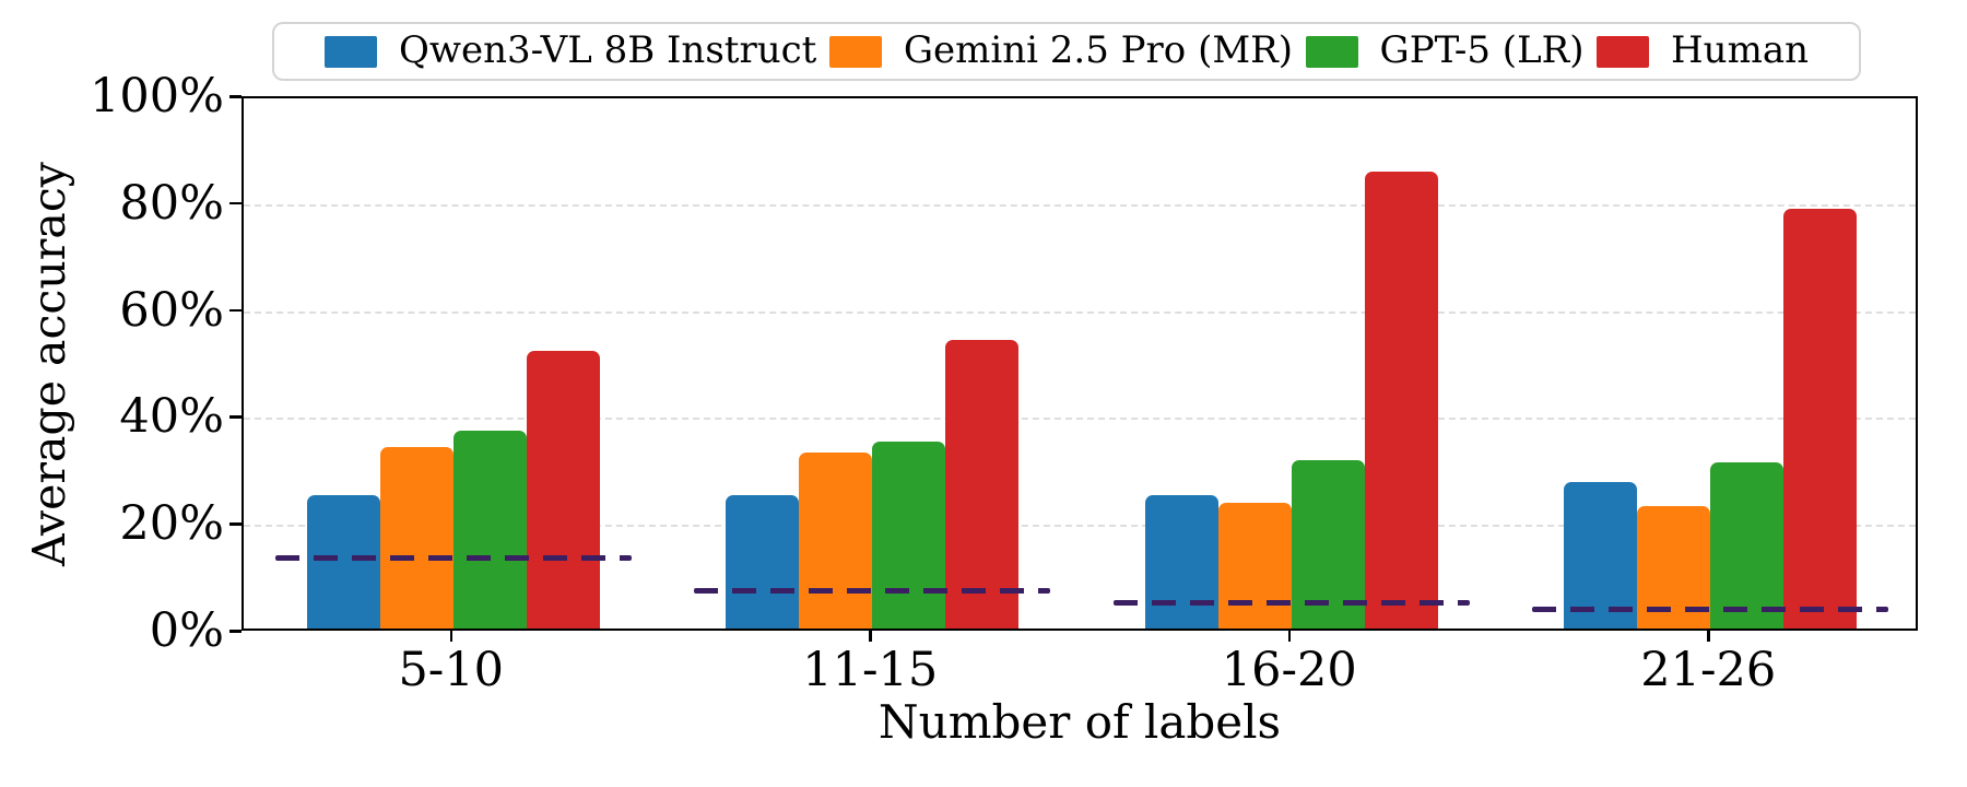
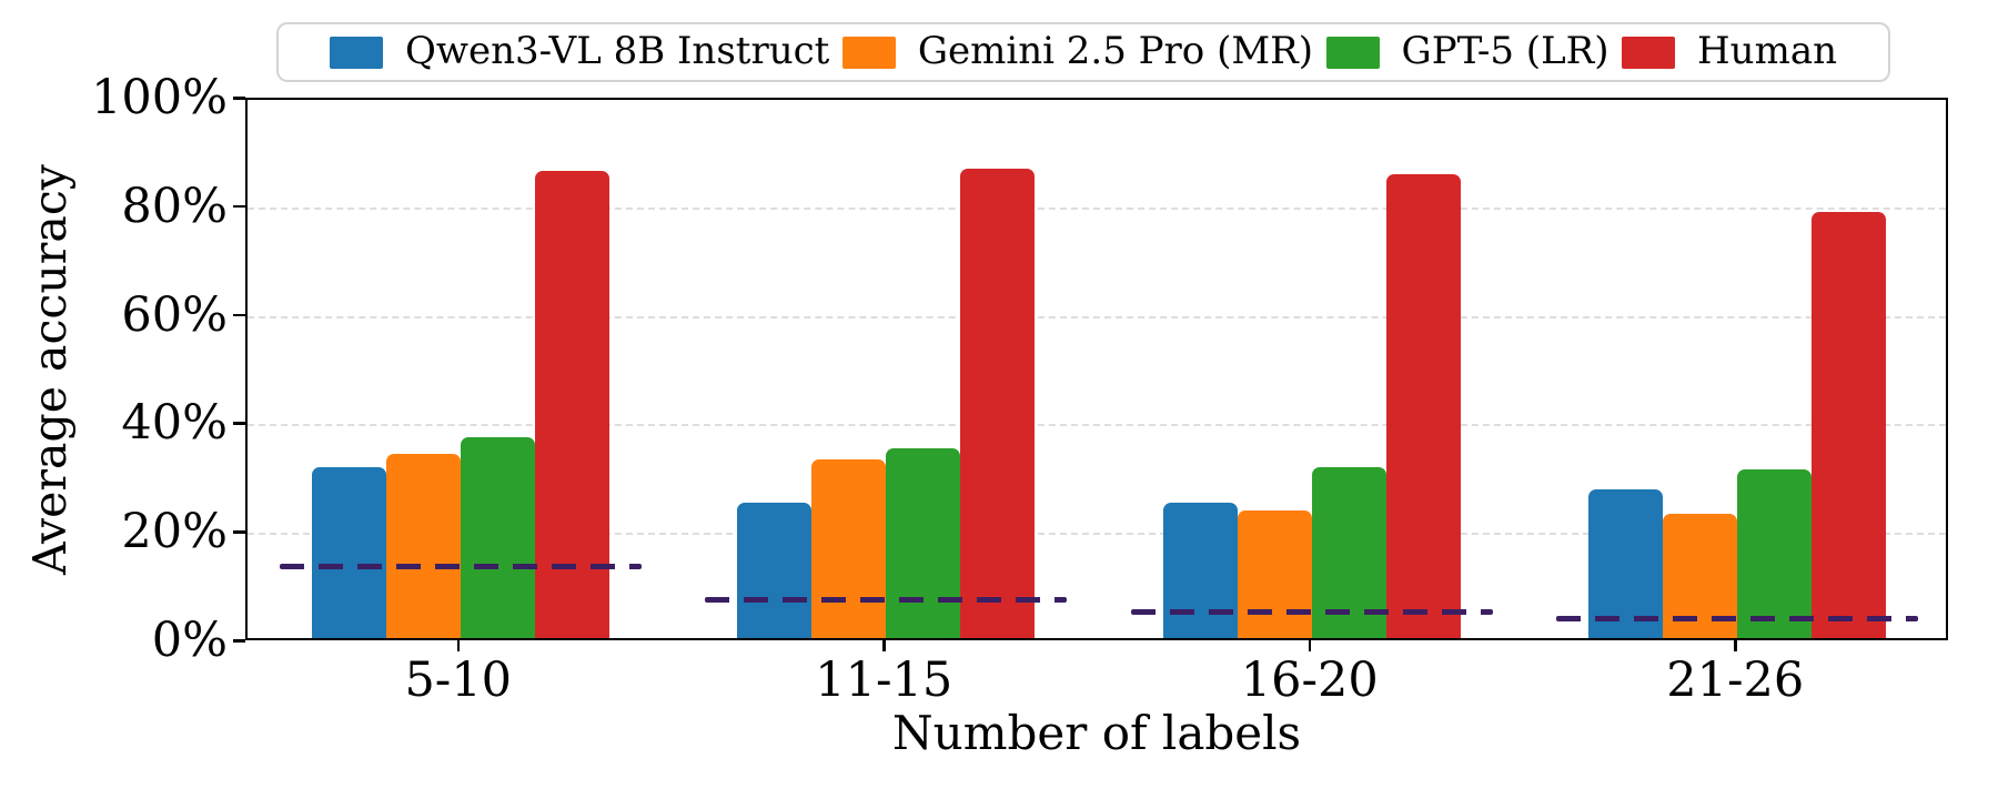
Qwen3-VL 8B Instruct/5-10: 25% -> 32%
Human/5-10: 52% -> 86%
Human/11-15: 54% -> 86%
